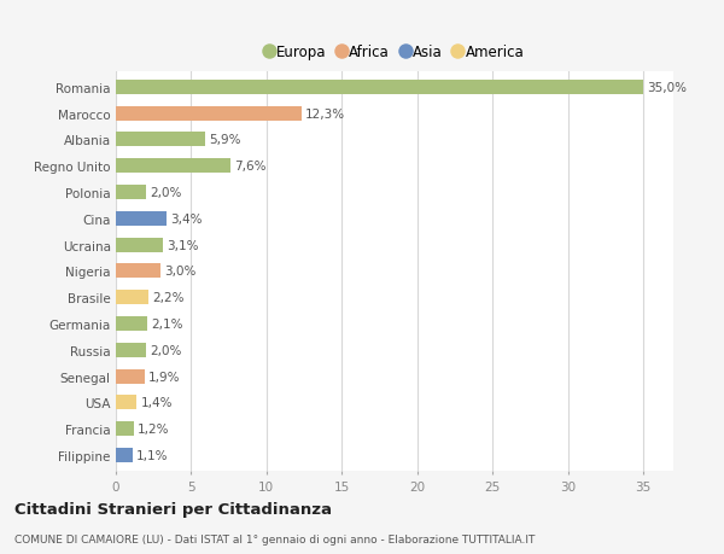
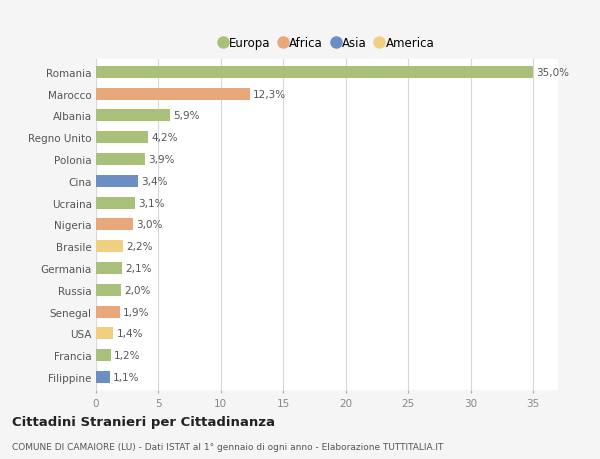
Regno Unito: 7,6% -> 4,2%
Polonia: 2,0% -> 3,9%
